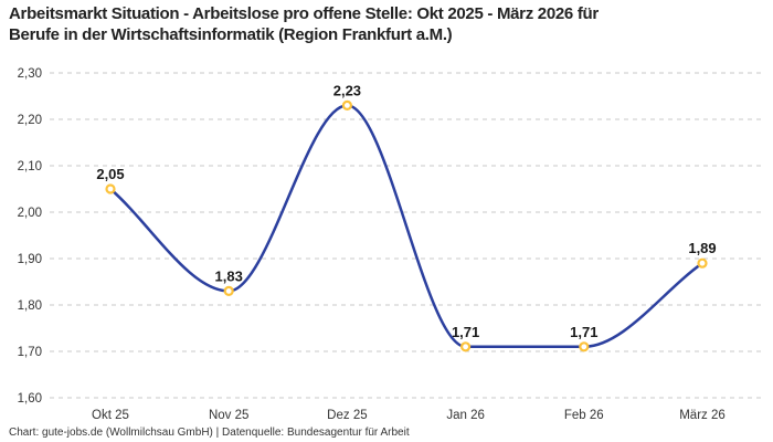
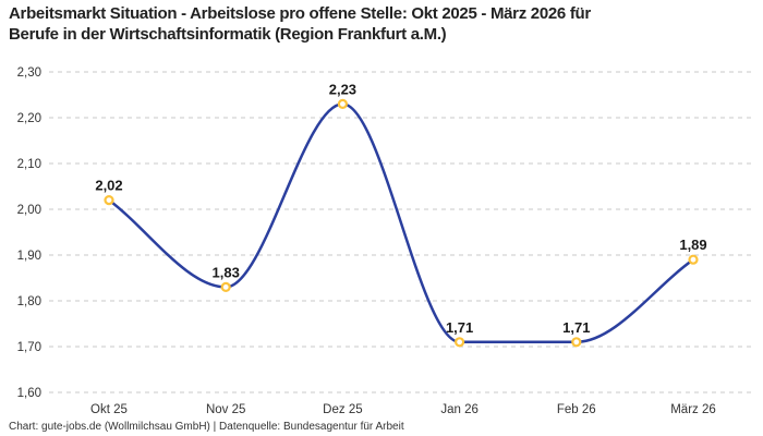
Okt 25: 2,05 -> 2,02
